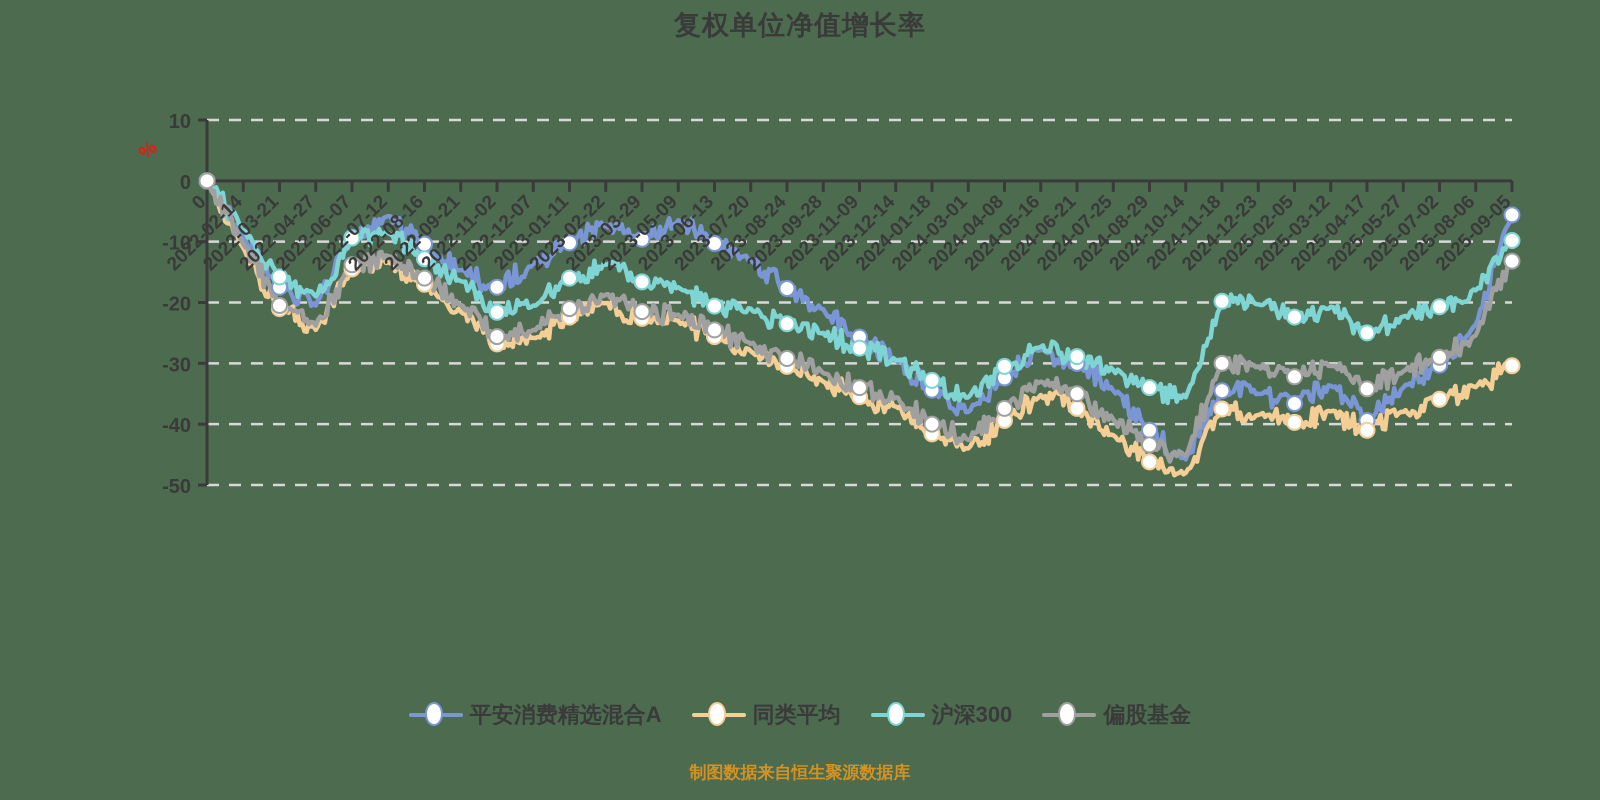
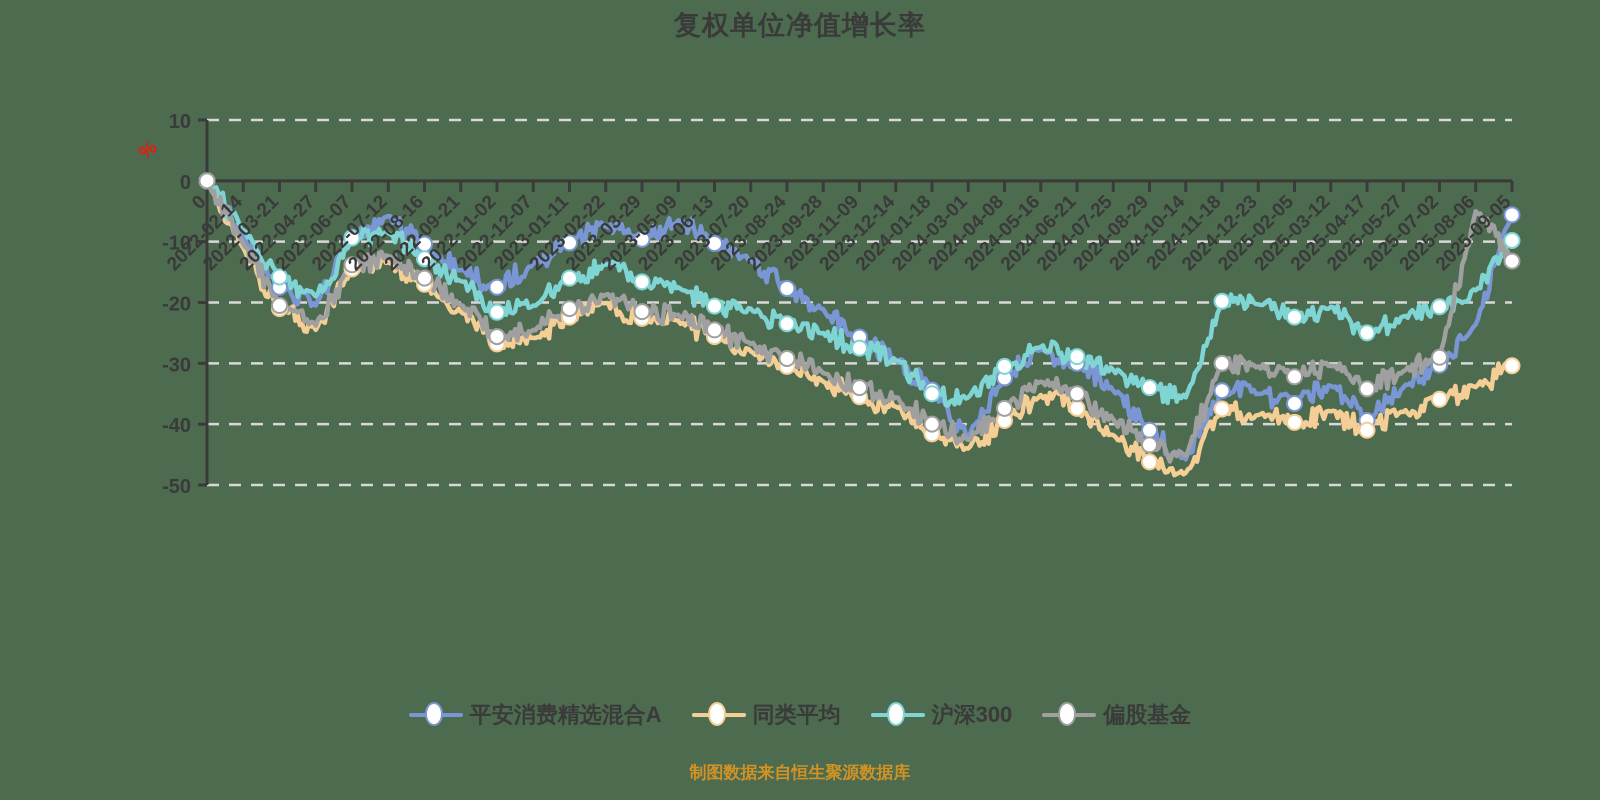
沪深300/2024-01-18: -33 -> -35
平安消费精选混合A/2024-03-01: -38 -> -42
偏股基金/2025-08-06: -25 -> -5
